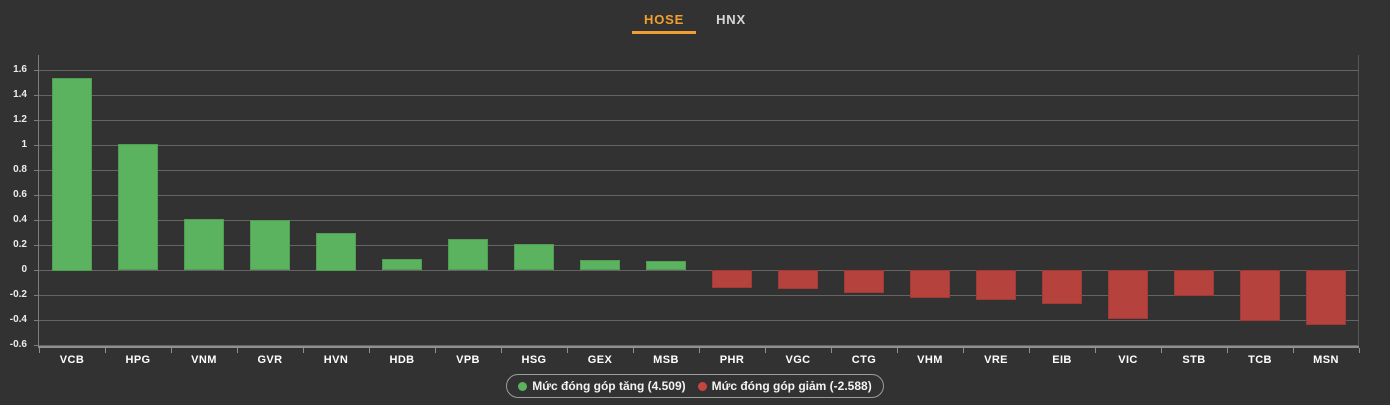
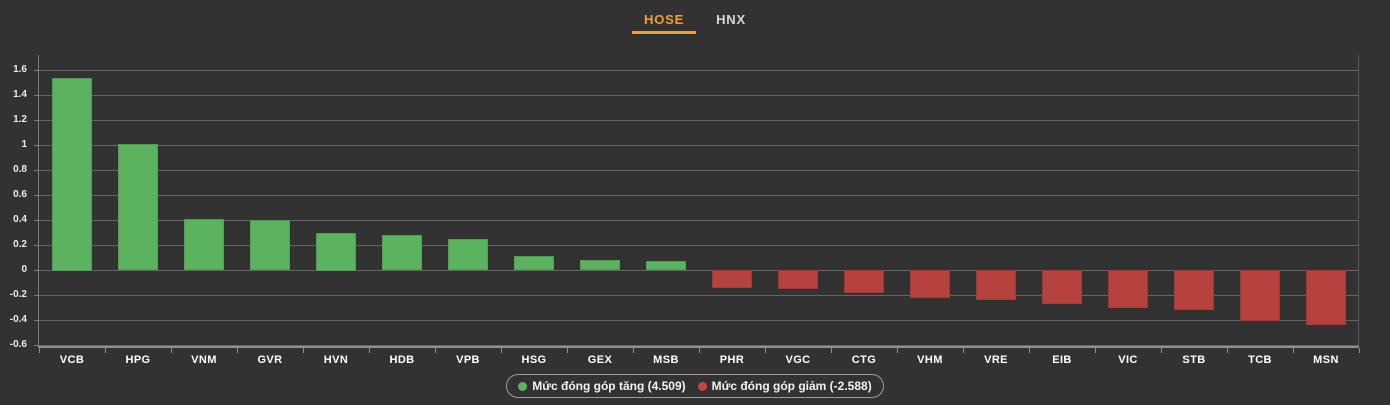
HDB: 0.09 -> 0.28
HSG: 0.21 -> 0.11
VIC: -0.39 -> -0.30
STB: -0.21 -> -0.32
